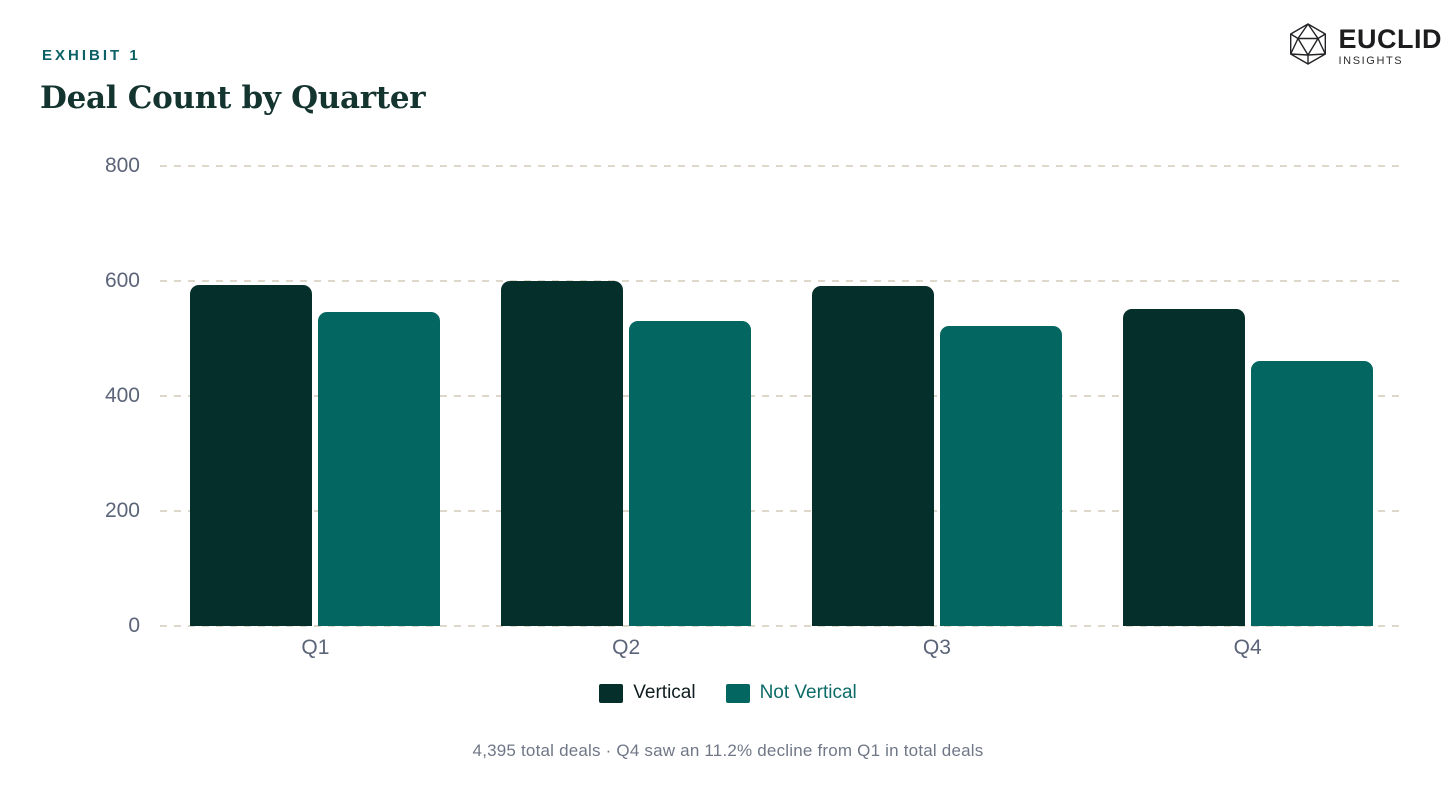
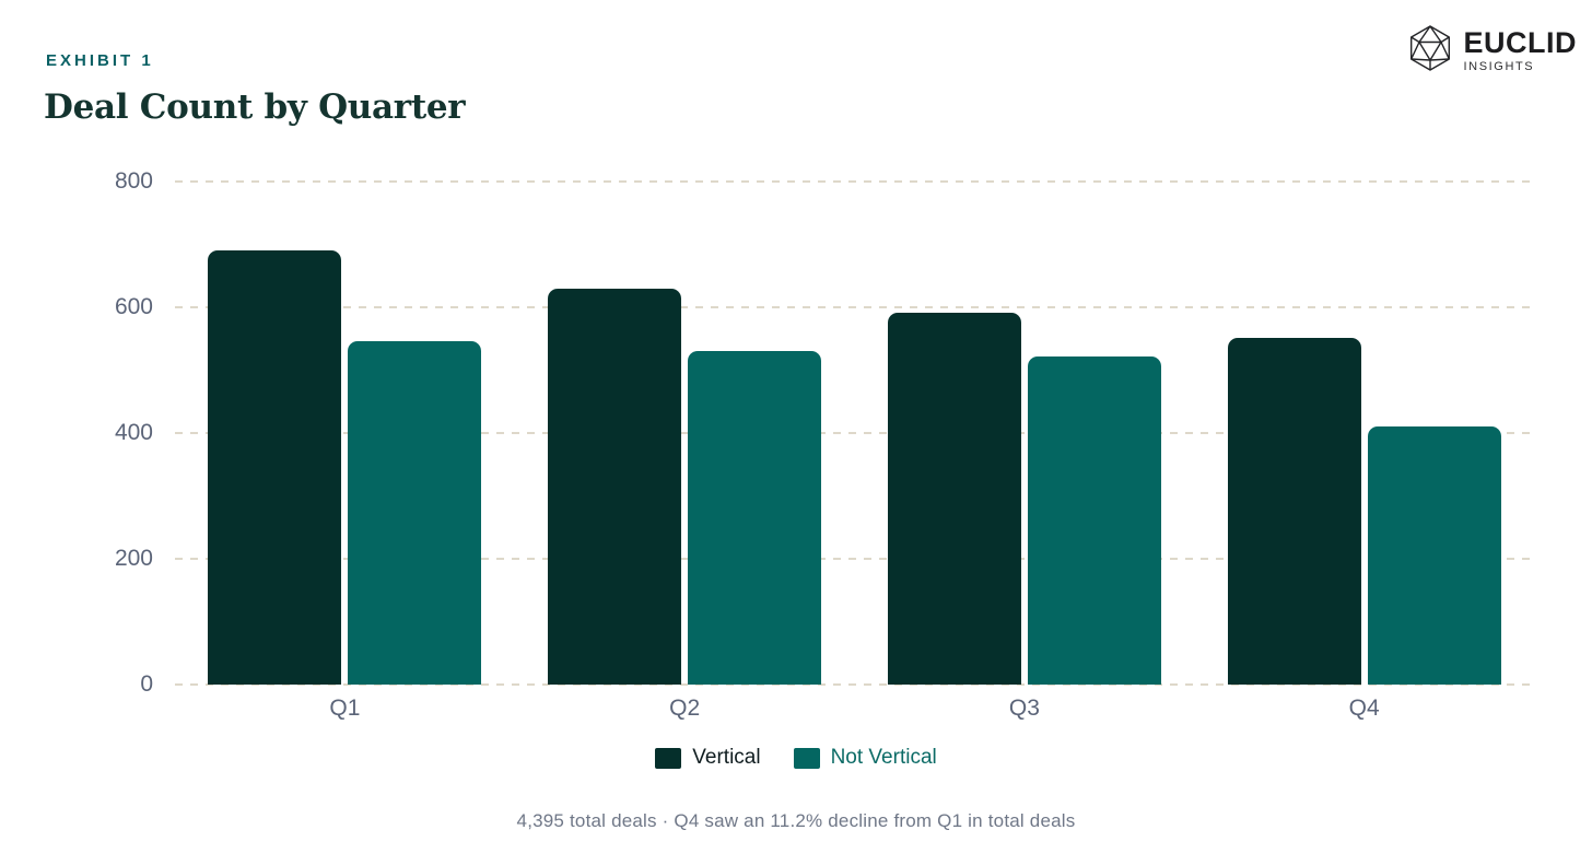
Vertical/Q1: 590 -> 690
Vertical/Q2: 600 -> 630
Not Vertical/Q4: 460 -> 410
